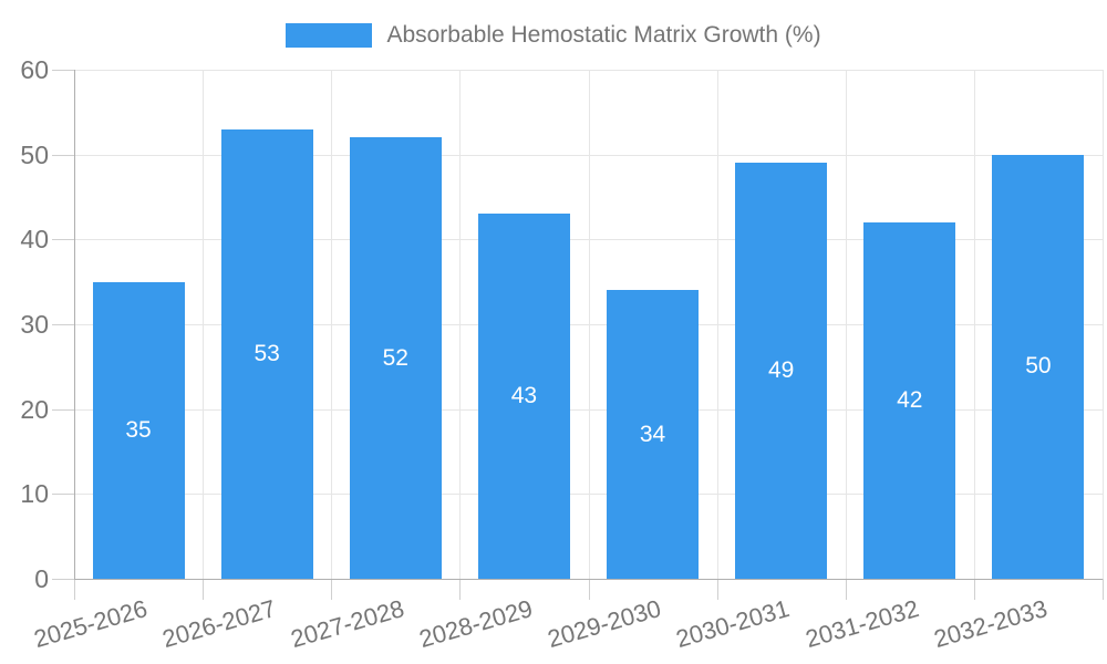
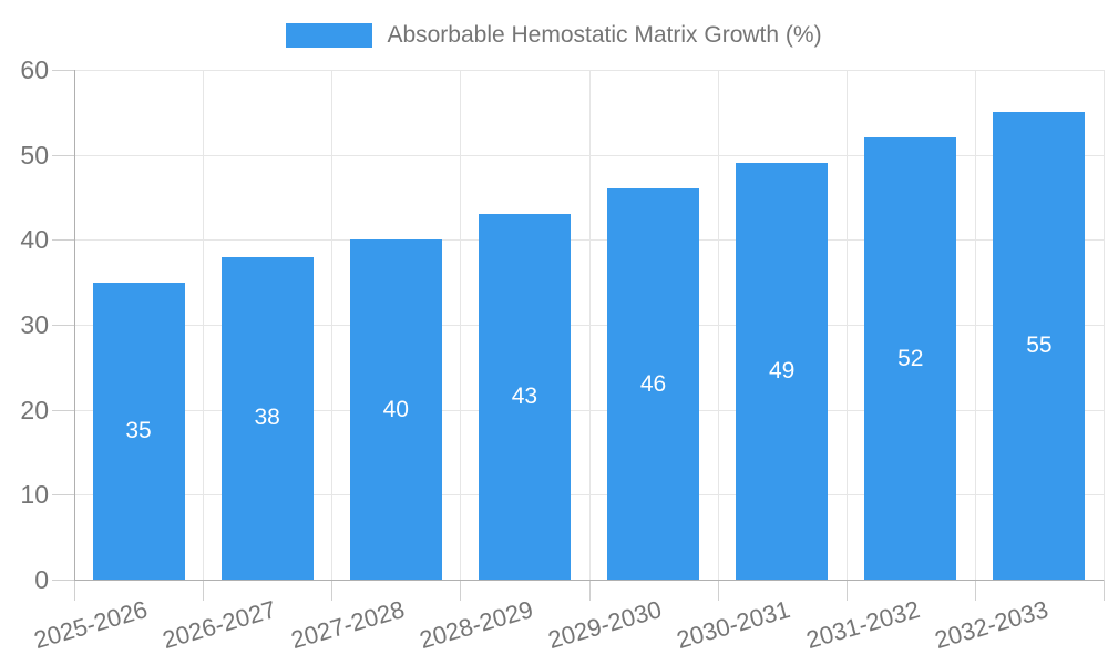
2026-2027: 53 -> 38
2027-2028: 52 -> 40
2029-2030: 34 -> 46
2031-2032: 42 -> 52
2032-2033: 50 -> 55
